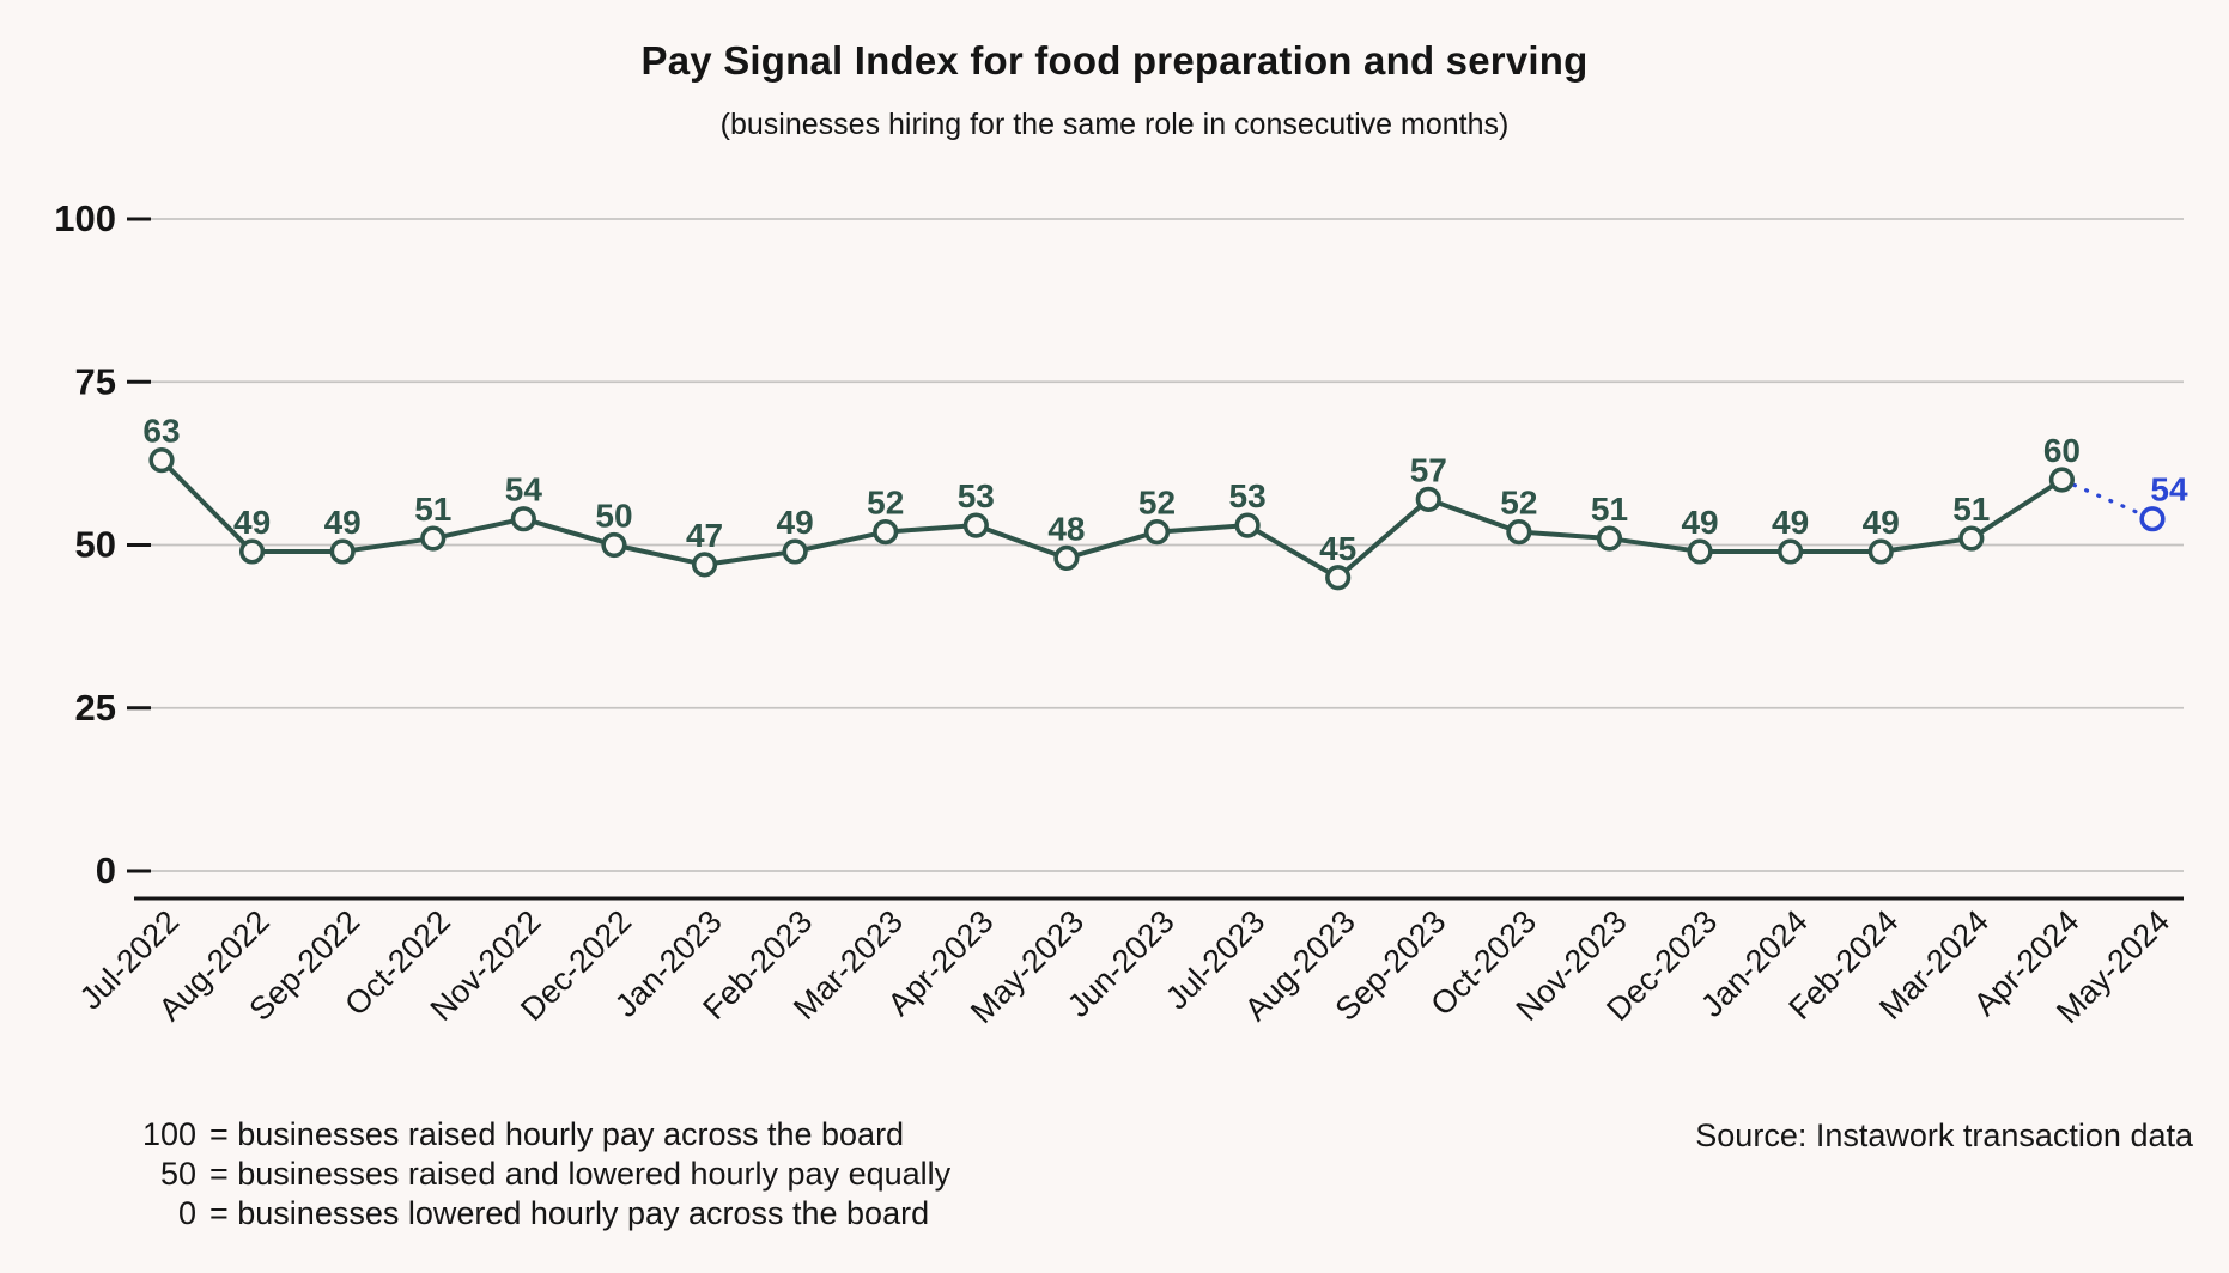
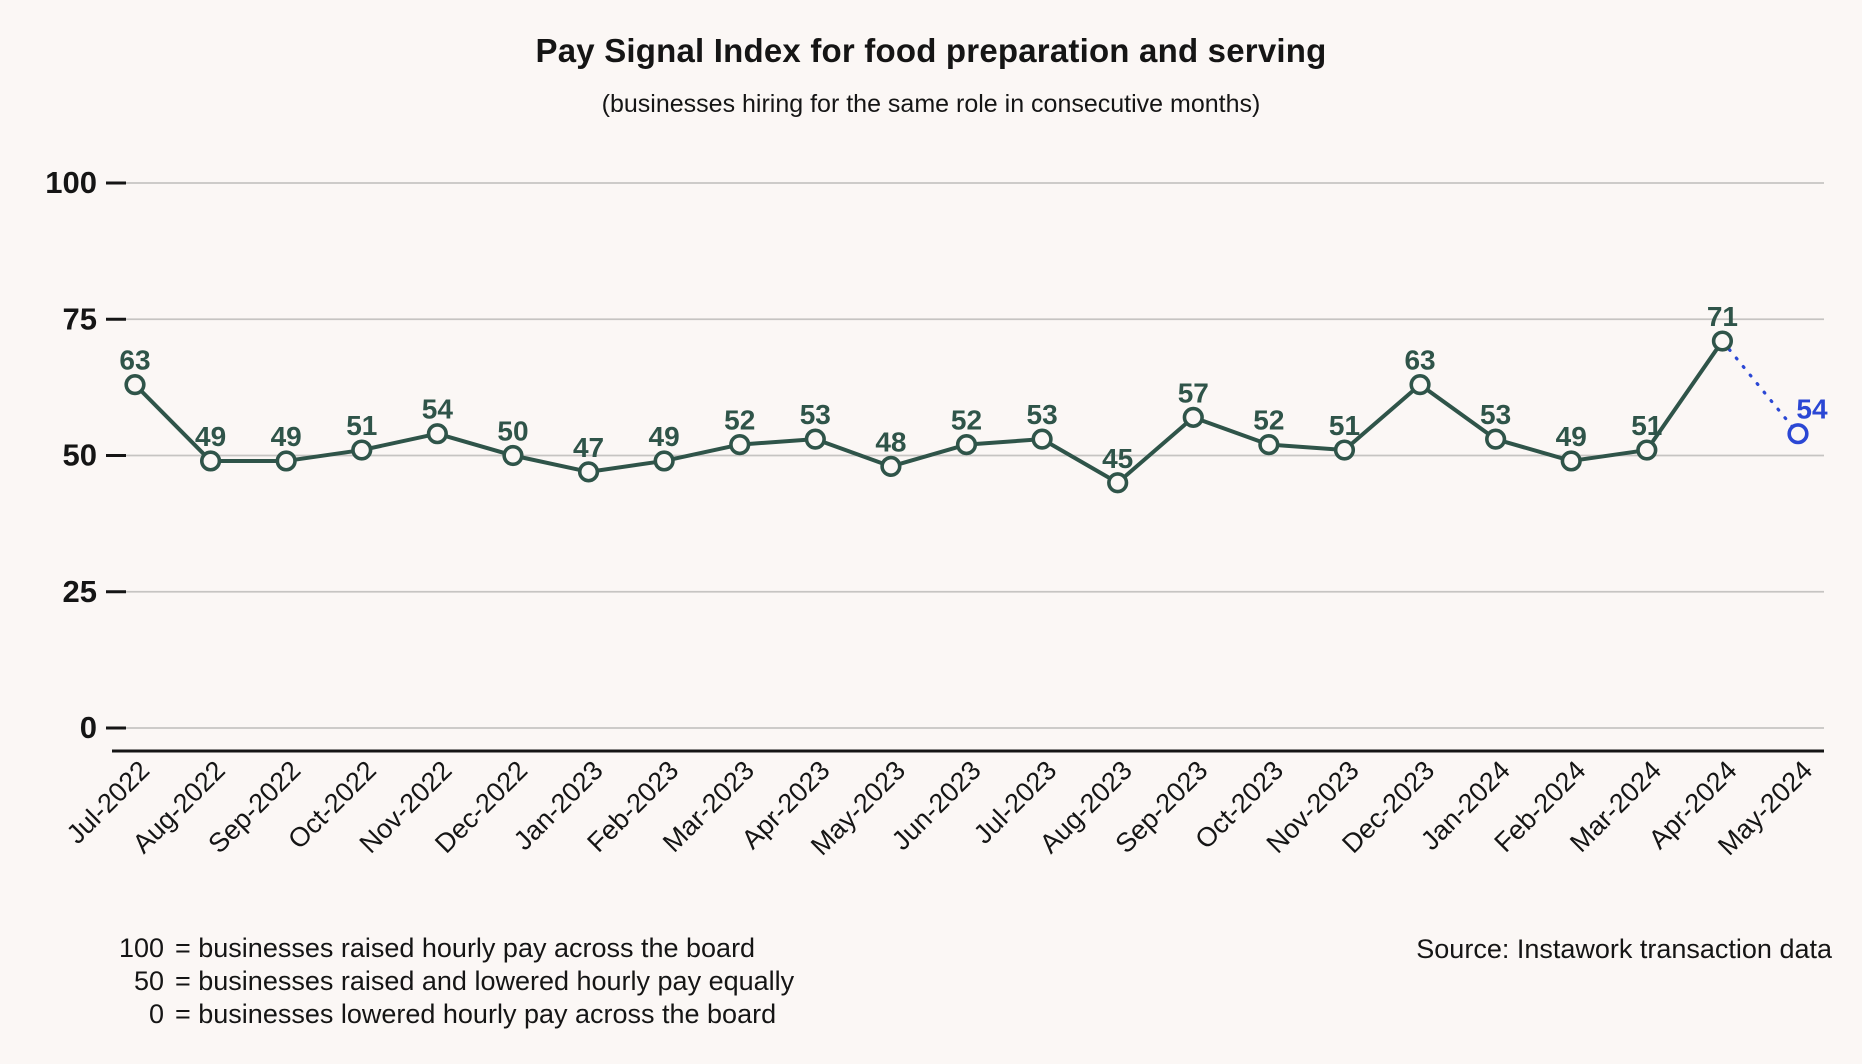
Dec-2023: 49 -> 63
Jan-2024: 49 -> 53
Apr-2024: 60 -> 71
